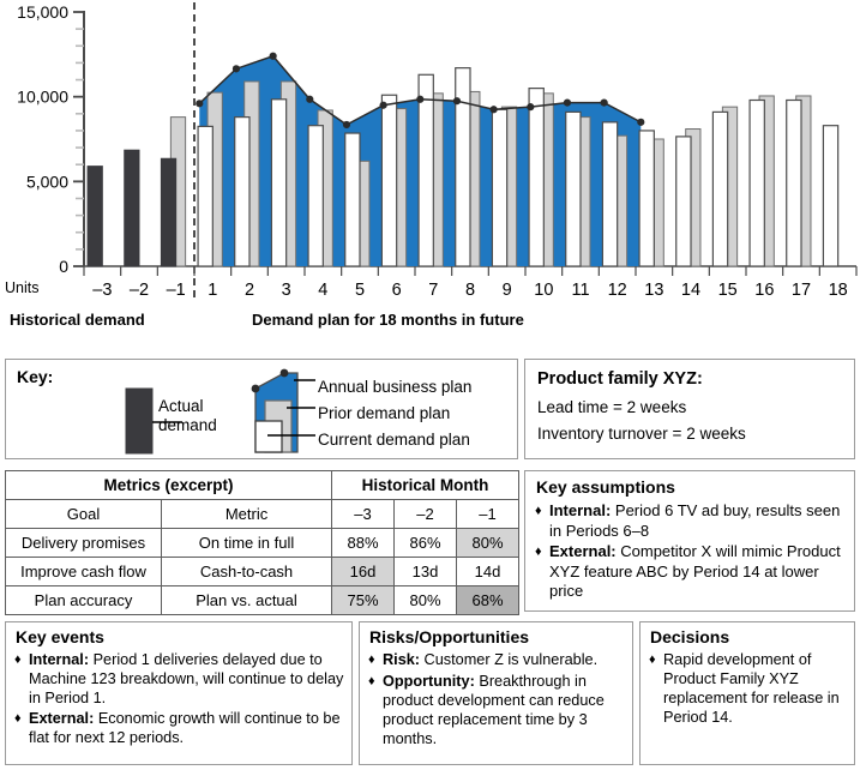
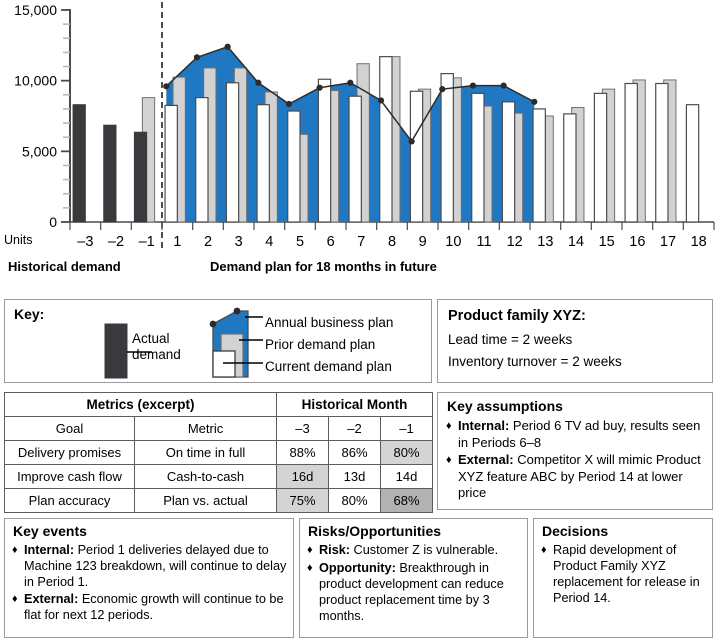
Actual demand/–3: 5900 -> 8300
Prior demand plan/7: 10200 -> 11200
Current demand plan/7: 11300 -> 8900
Prior demand plan/8: 10300 -> 11700
Annual business plan/8: 9800 -> 8600
Annual business plan/9: 9200 -> 5700
Prior demand plan/11: 8800 -> 8200
